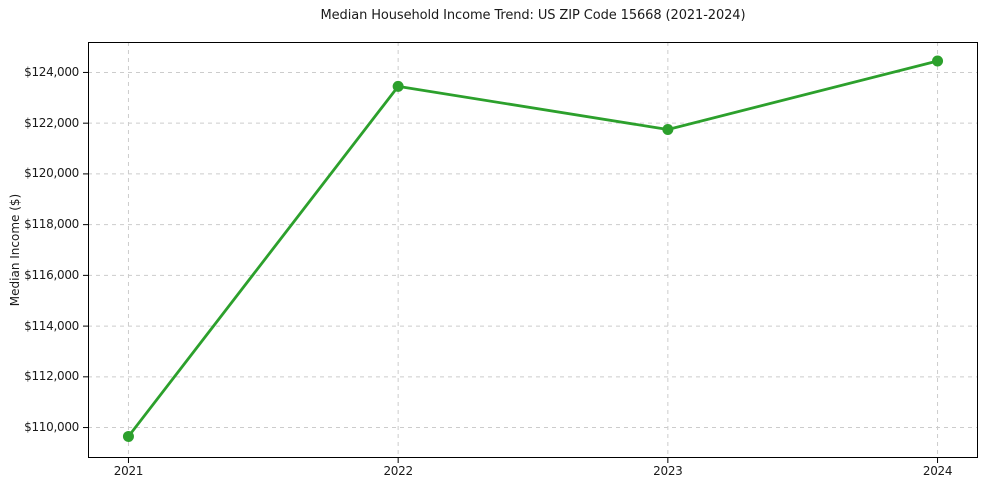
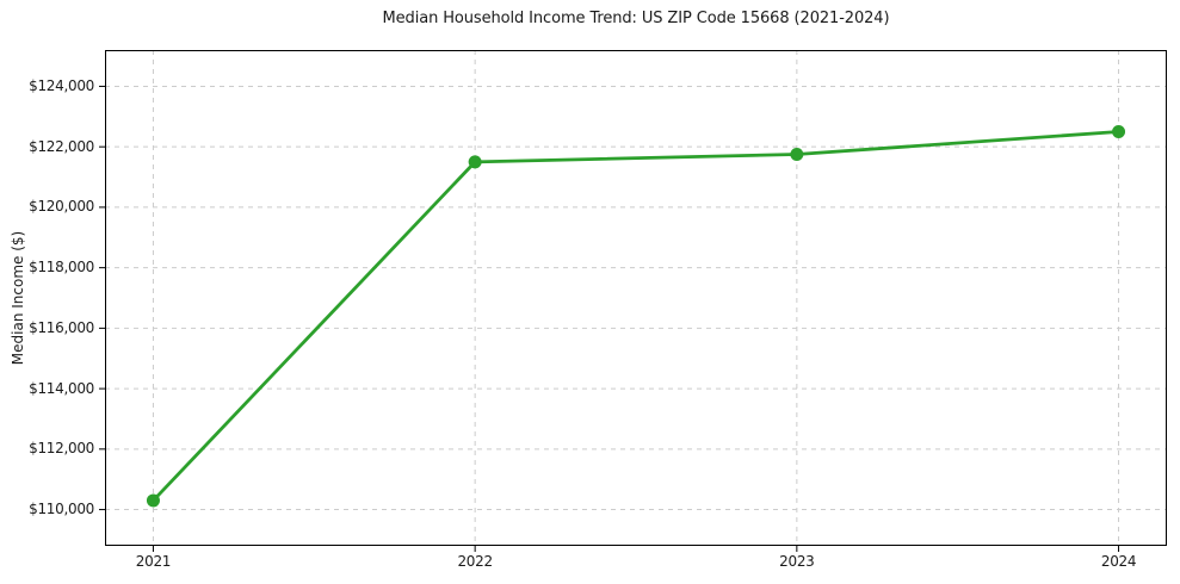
2021: $109600 -> $110300
2022: $123400 -> $121500
2024: $124400 -> $122500
